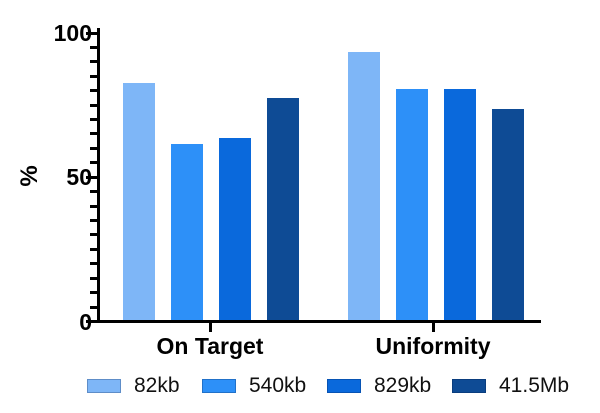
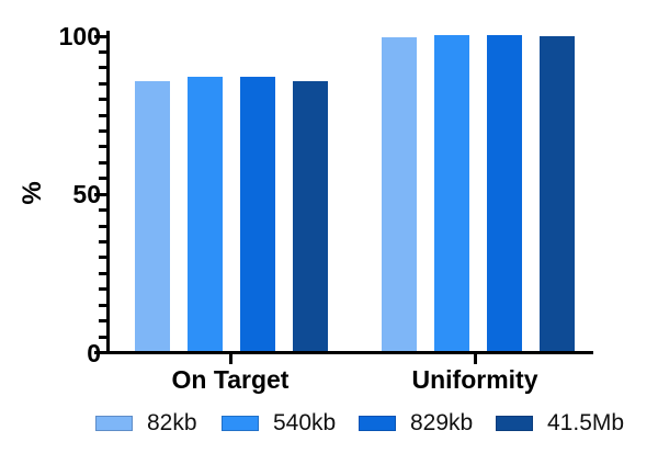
82kb/On Target: 82 -> 85
540kb/On Target: 61 -> 87
829kb/On Target: 63 -> 87
41.5Mb/On Target: 77 -> 85
82kb/Uniformity: 93 -> 99
540kb/Uniformity: 80 -> 100
829kb/Uniformity: 80 -> 100
41.5Mb/Uniformity: 73 -> 99
